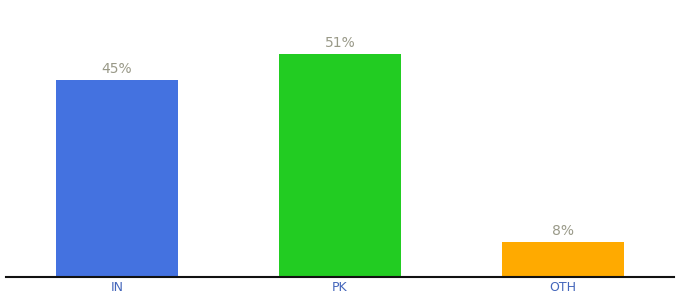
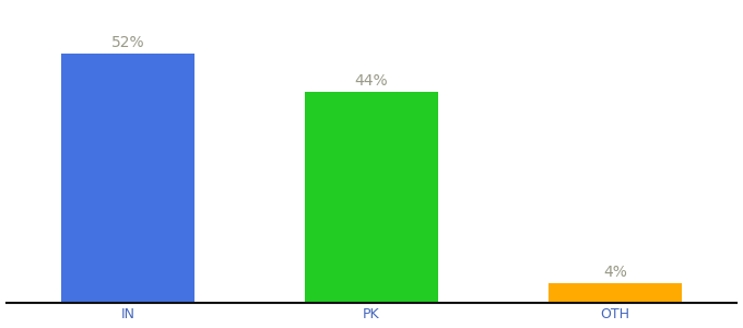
IN: 45% -> 52%
PK: 51% -> 44%
OTH: 8% -> 4%
